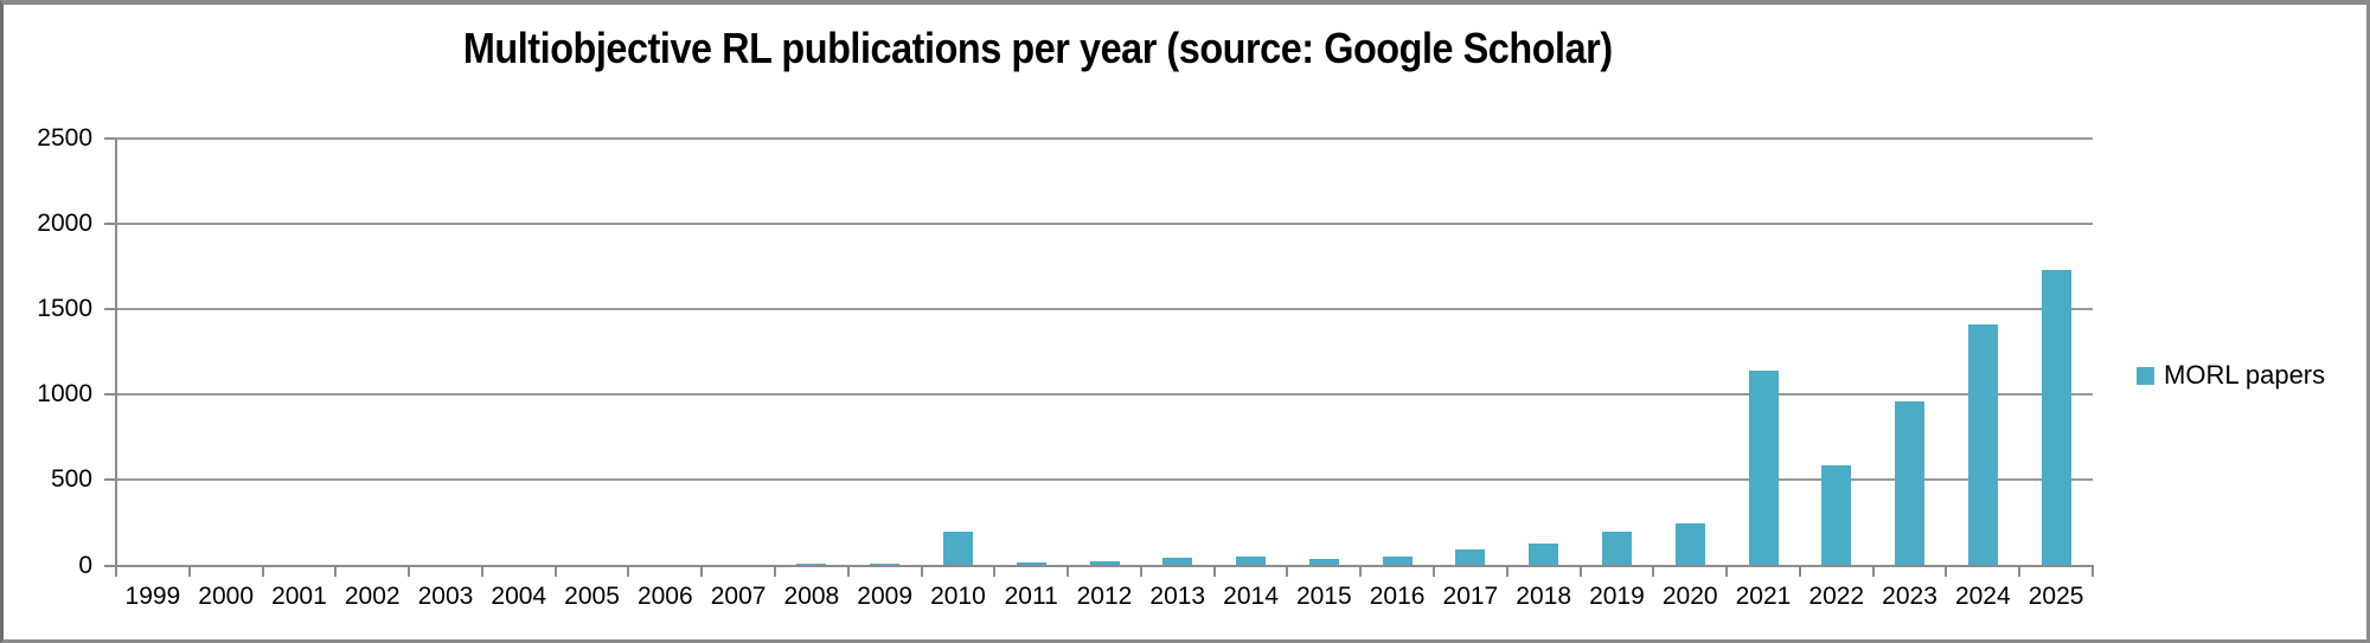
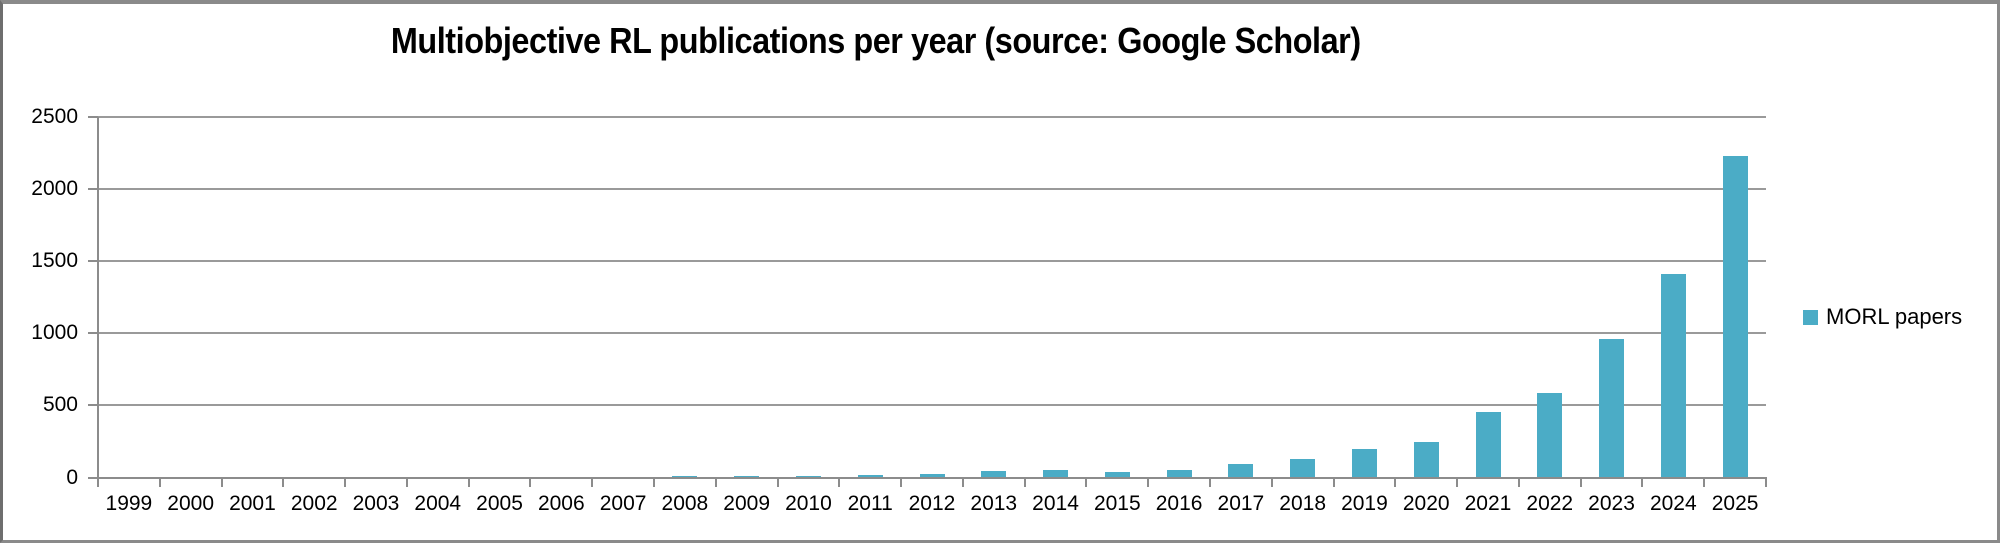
2010: 200 -> 10
2021: 1140 -> 460
2025: 1730 -> 2230
